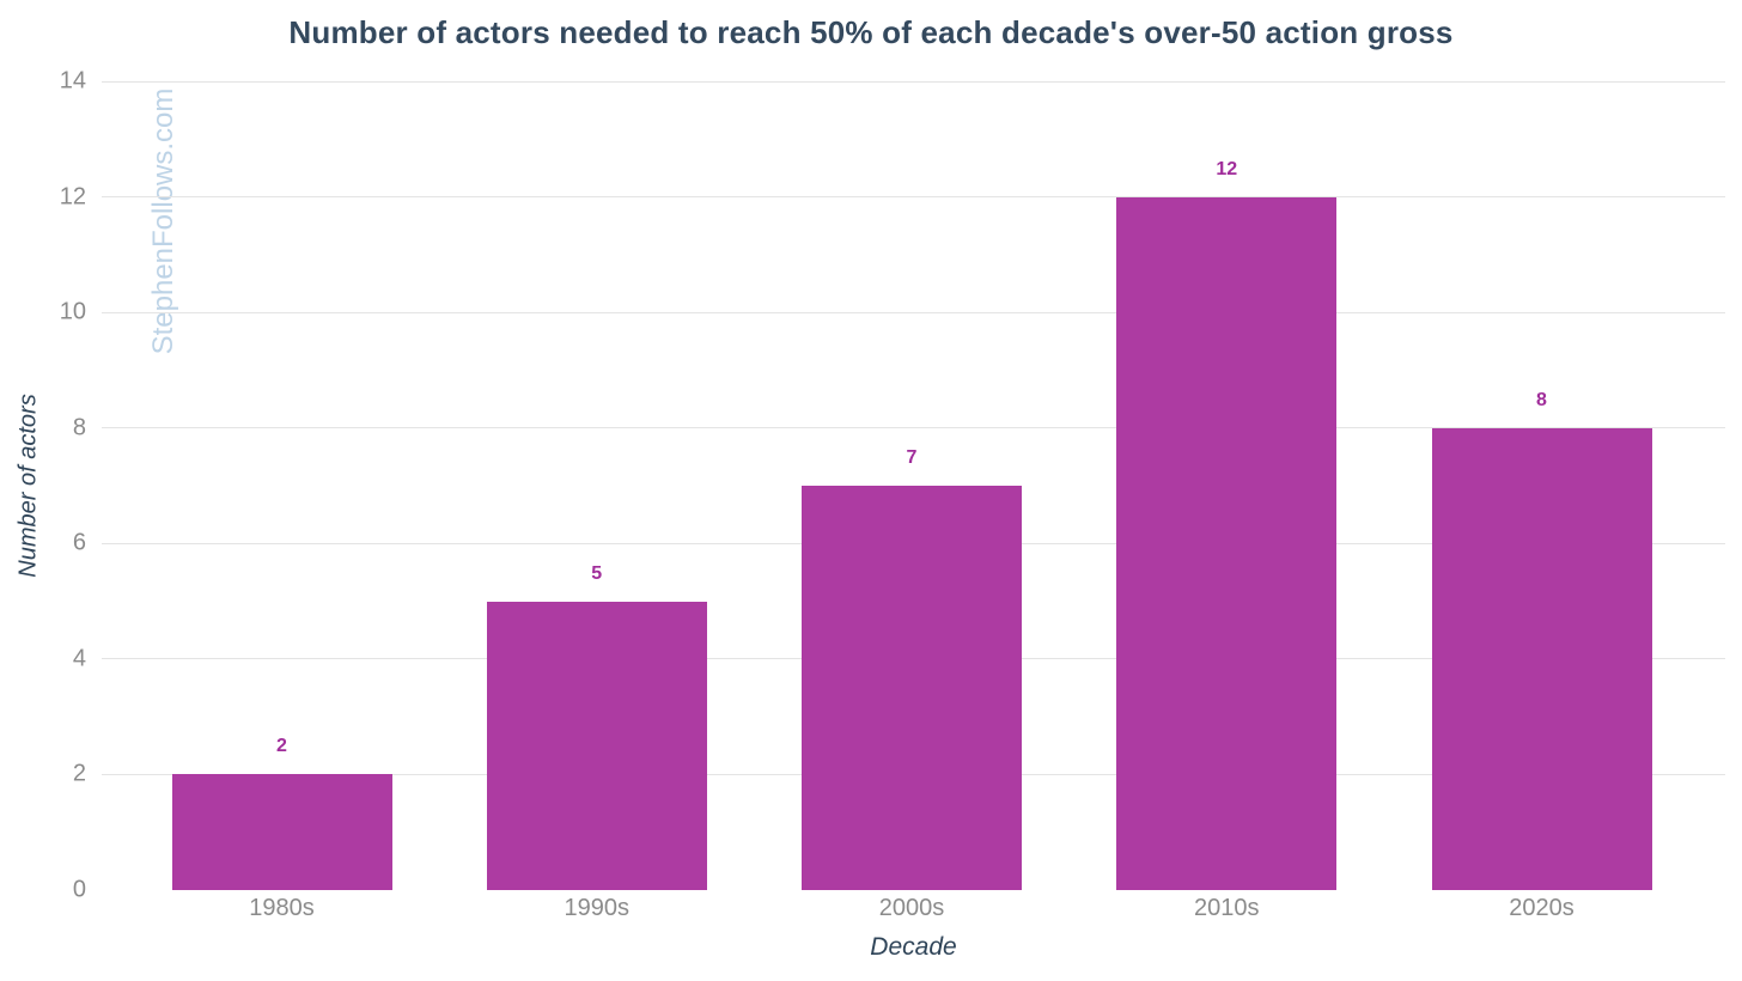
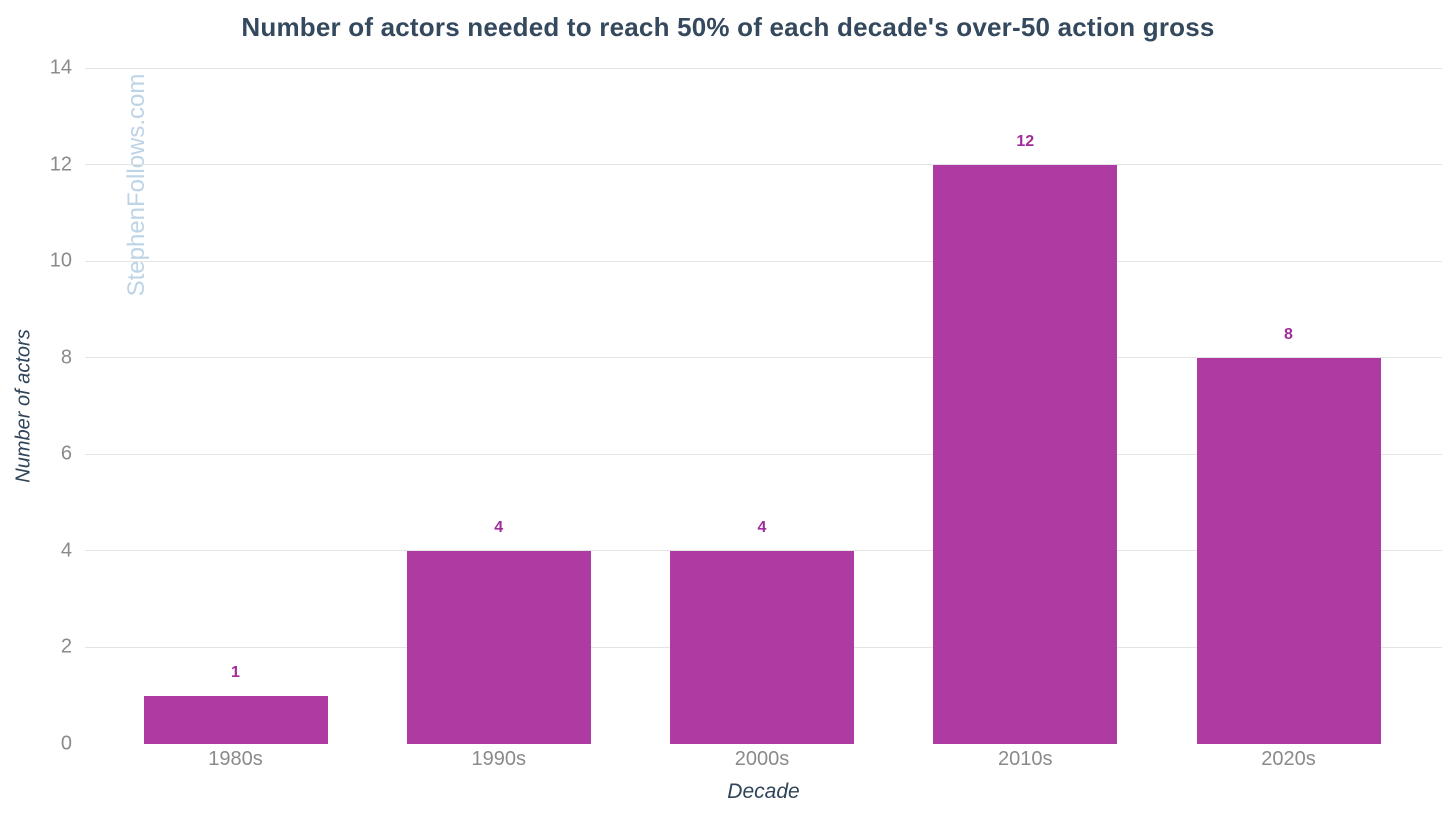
1980s: 2 -> 1
1990s: 5 -> 4
2000s: 7 -> 4
